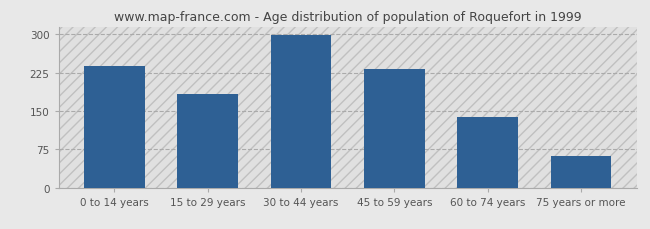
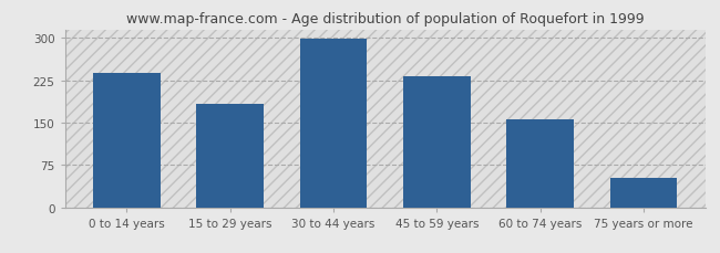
60 to 74 years: 138 -> 155
75 years or more: 62 -> 52
